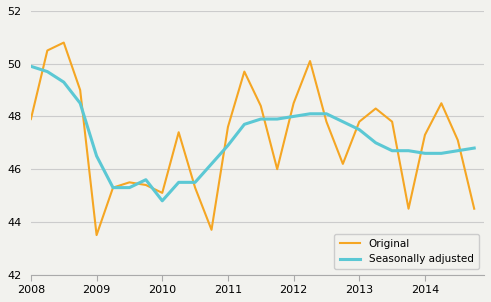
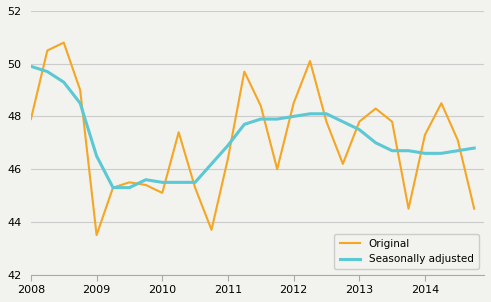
Seasonally adjusted/2010: 44.8 -> 45.5
Original/2011: 47.6 -> 46.4
